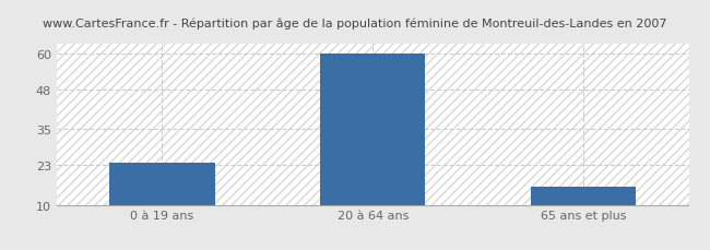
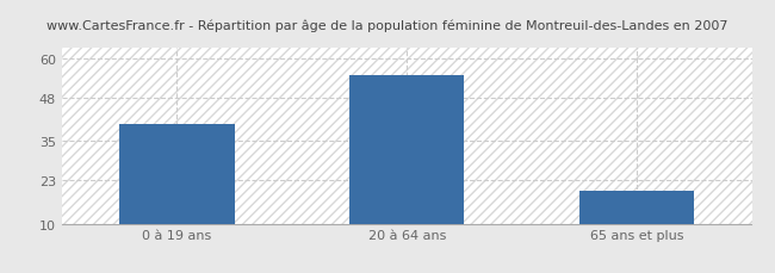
0 à 19 ans: 24 -> 40
20 à 64 ans: 60 -> 55
65 ans et plus: 16 -> 20
